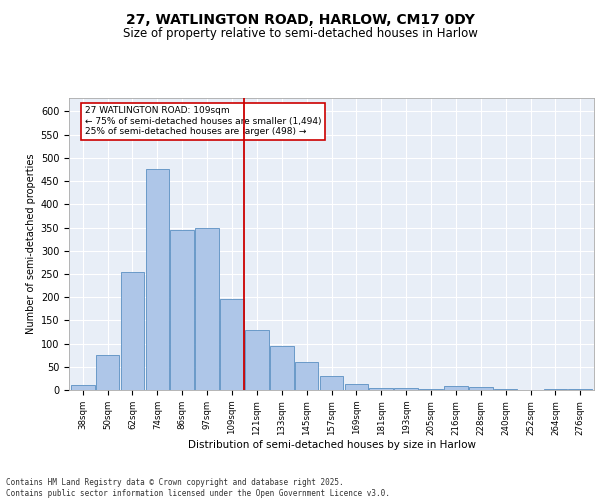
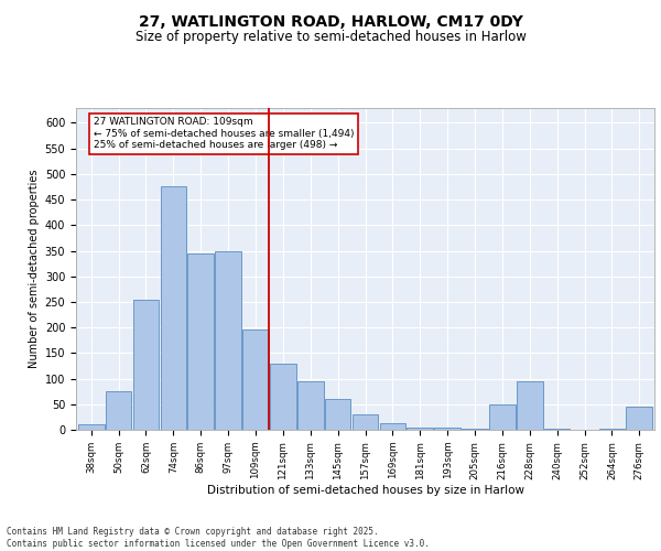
216sqm: 8 -> 50
228sqm: 7 -> 95
276sqm: 2 -> 45
